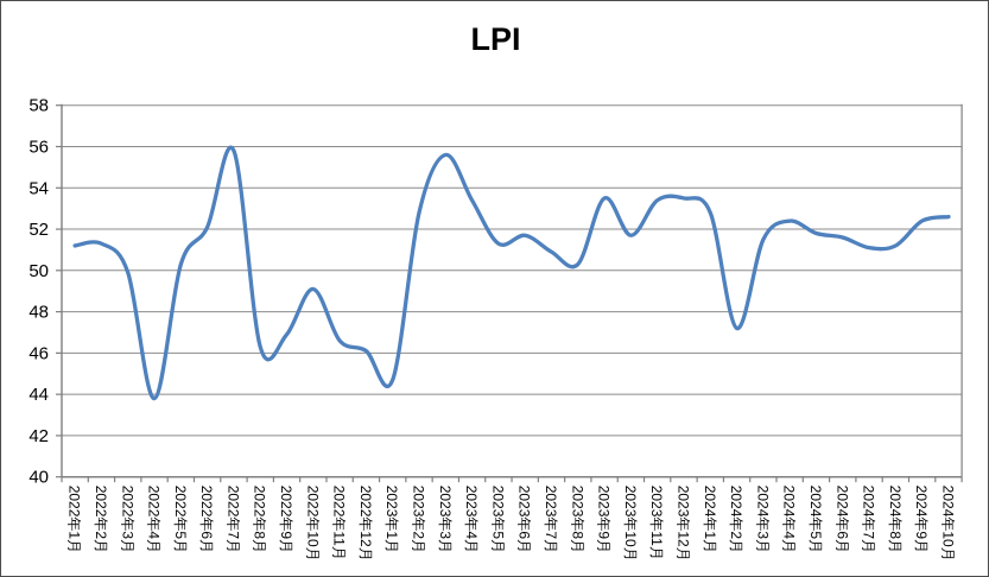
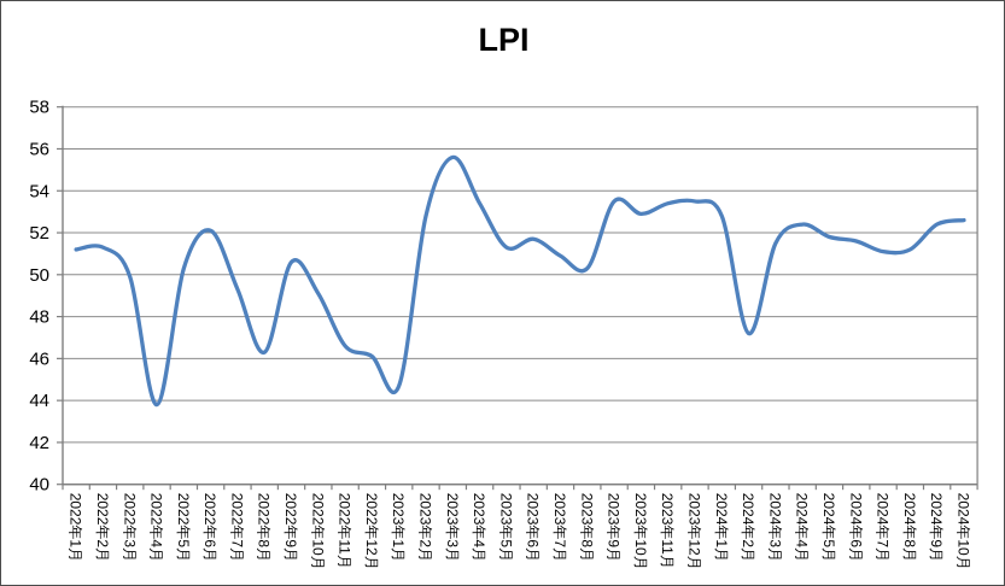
2022年7月: 55.8 -> 49.3
2022年9月: 46.9 -> 50.6
2023年10月: 51.7 -> 52.9
